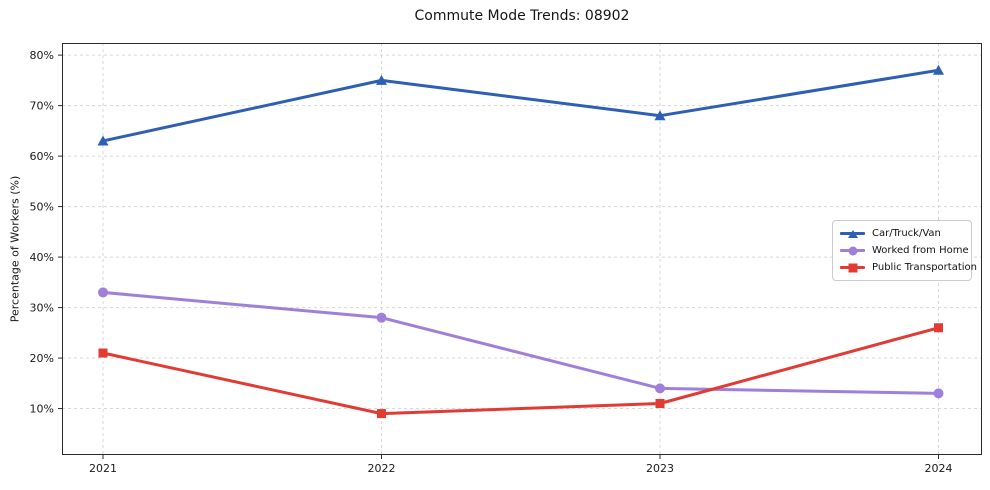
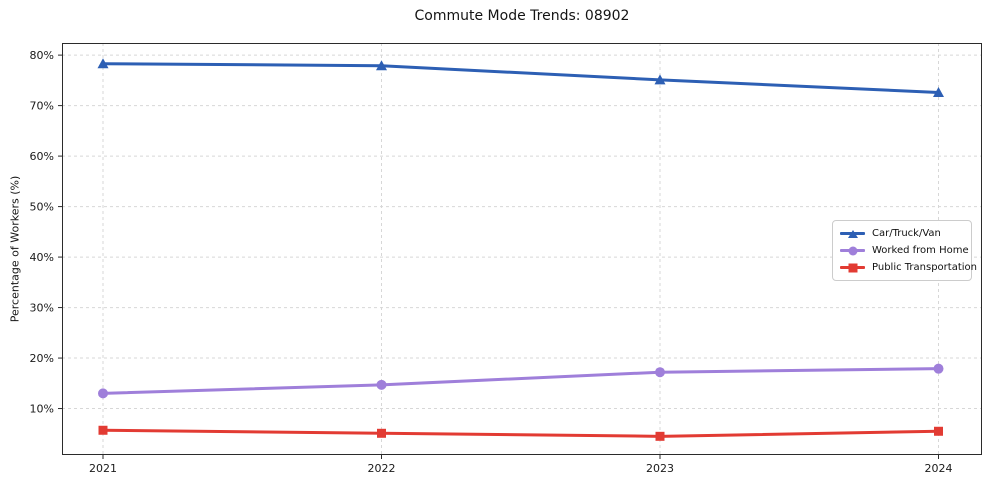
Car/Truck/Van/2021: 63% -> 78%
Worked from Home/2021: 33% -> 13%
Public Transportation/2021: 21% -> 6%
Car/Truck/Van/2022: 75% -> 78%
Worked from Home/2022: 28% -> 15%
Public Transportation/2022: 9% -> 5%
Car/Truck/Van/2023: 68% -> 75%
Worked from Home/2023: 14% -> 17%
Public Transportation/2023: 11% -> 4%
Car/Truck/Van/2024: 77% -> 73%
Worked from Home/2024: 13% -> 18%
Public Transportation/2024: 26% -> 6%
